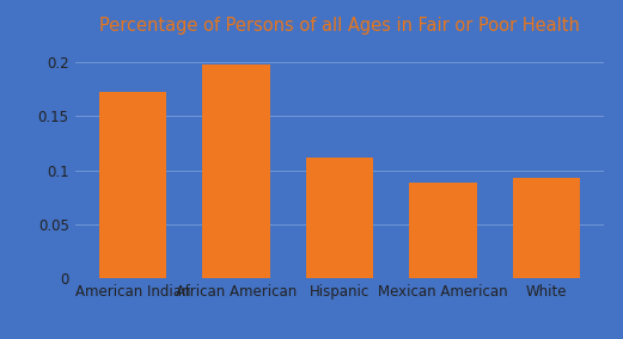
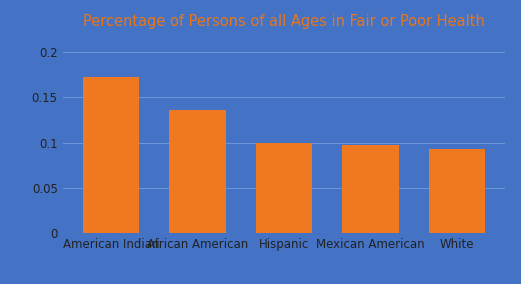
African American: 0.198 -> 0.136
Hispanic: 0.112 -> 0.100
Mexican American: 0.088 -> 0.097
